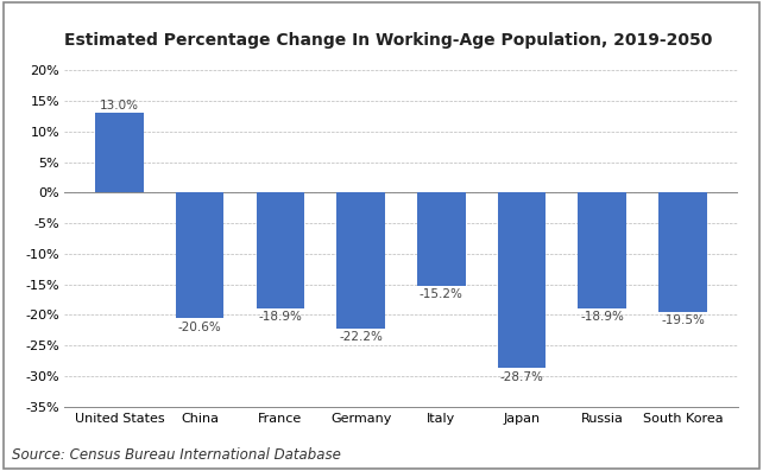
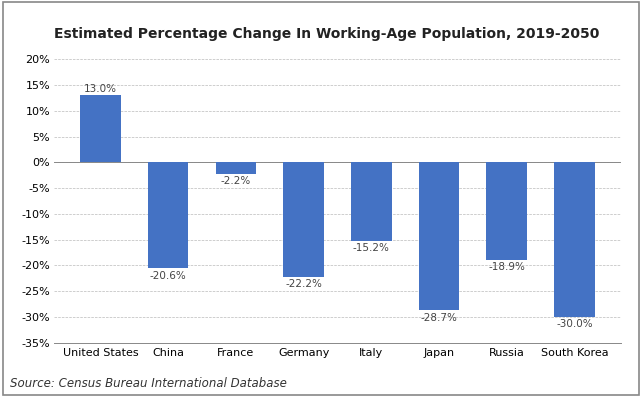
France: -18.9% -> -2.2%
South Korea: -19.5% -> -30.0%
